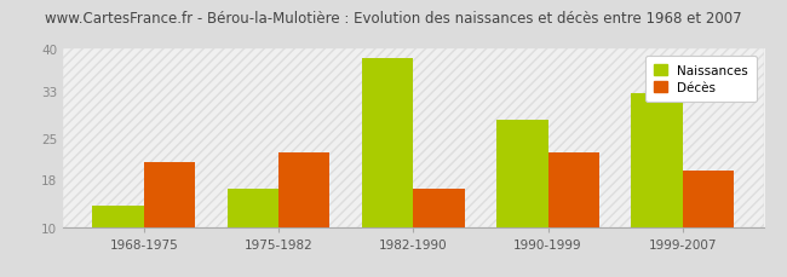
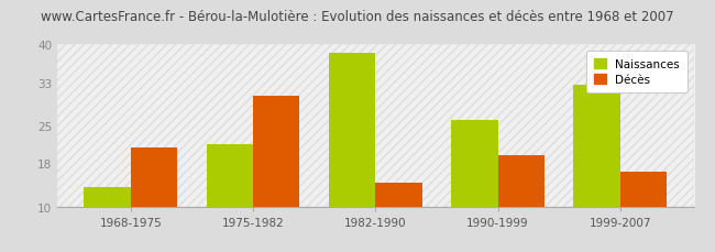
Naissances/1975-1982: 16.5 -> 21.5
Décès/1975-1982: 22.5 -> 30.5
Décès/1982-1990: 16.5 -> 14.5
Naissances/1990-1999: 28.0 -> 26.0
Décès/1990-1999: 22.5 -> 19.5
Décès/1999-2007: 19.5 -> 16.5
